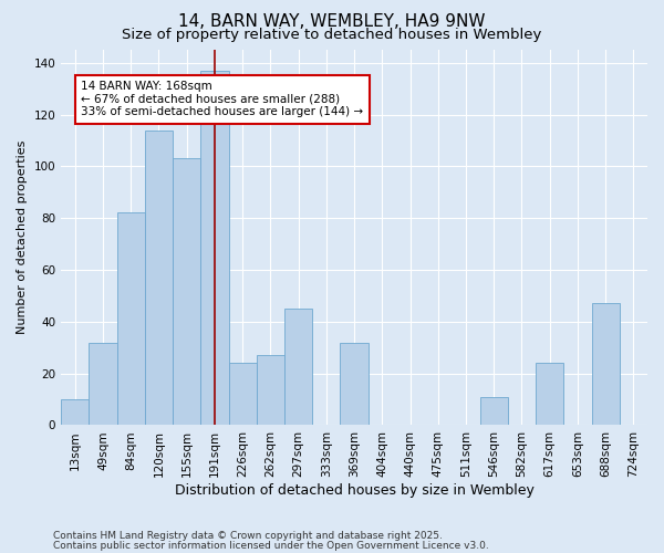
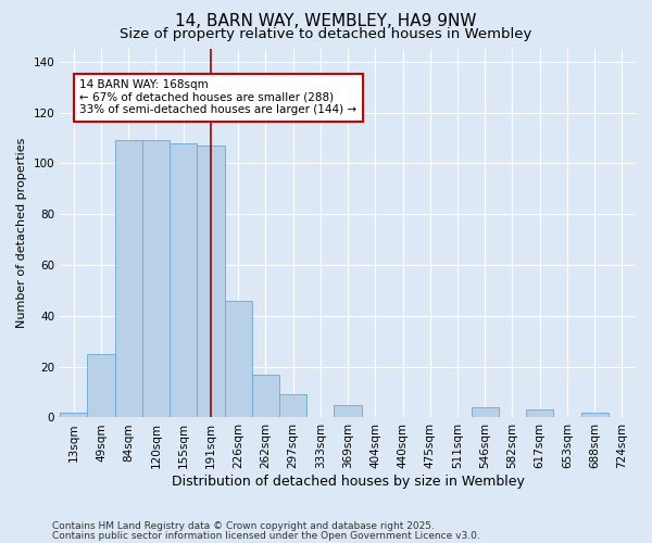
13sqm: 10 -> 2
49sqm: 32 -> 25
84sqm: 82 -> 109
120sqm: 114 -> 109
155sqm: 103 -> 108
191sqm: 137 -> 107
226sqm: 24 -> 46
262sqm: 27 -> 17
297sqm: 45 -> 9
369sqm: 32 -> 5
546sqm: 11 -> 4
617sqm: 24 -> 3
688sqm: 47 -> 2
